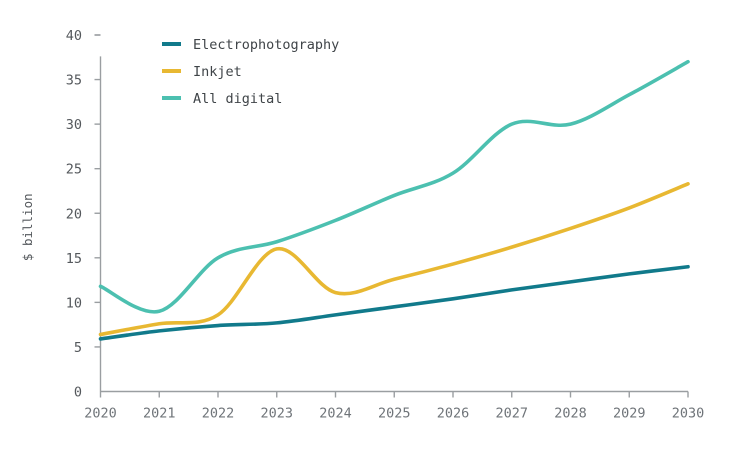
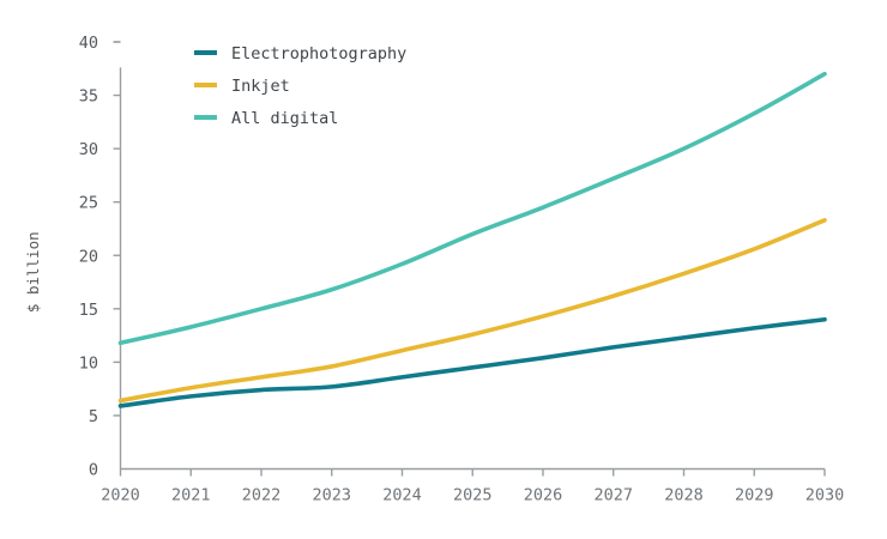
All digital/2021: 9 -> 13
Inkjet/2023: 16 -> 10
All digital/2027: 30 -> 27
